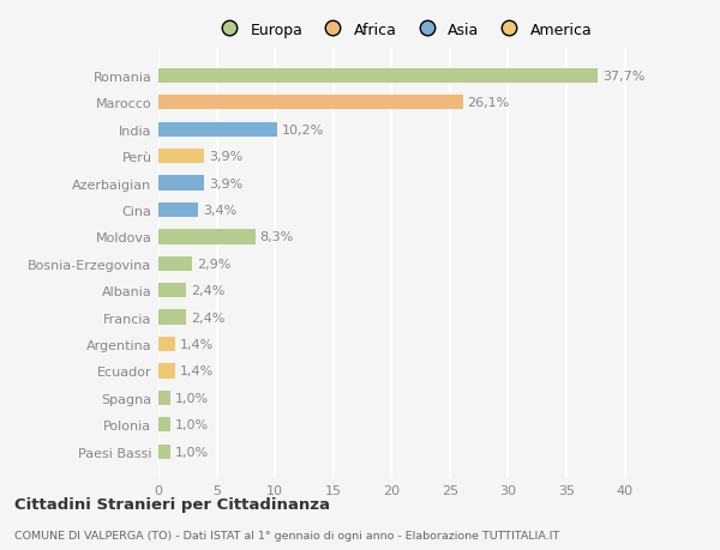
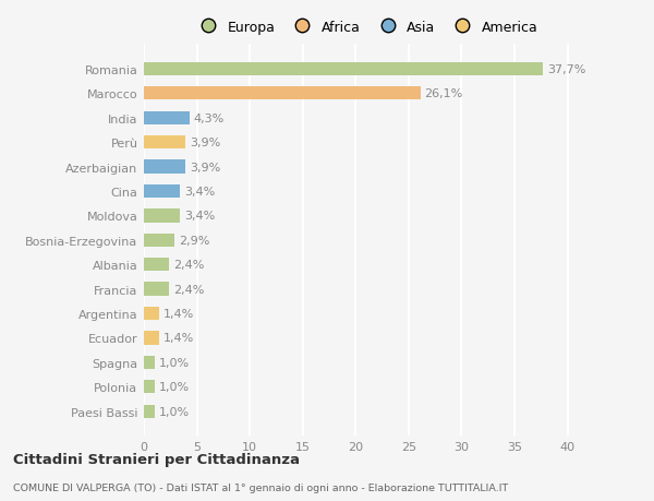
India: 10,2% -> 4,3%
Moldova: 8,3% -> 3,4%
